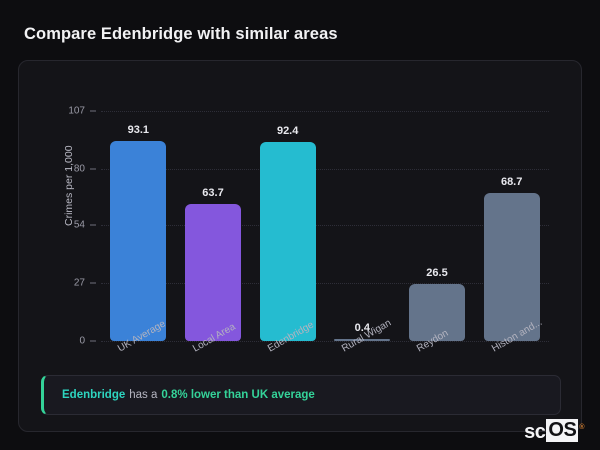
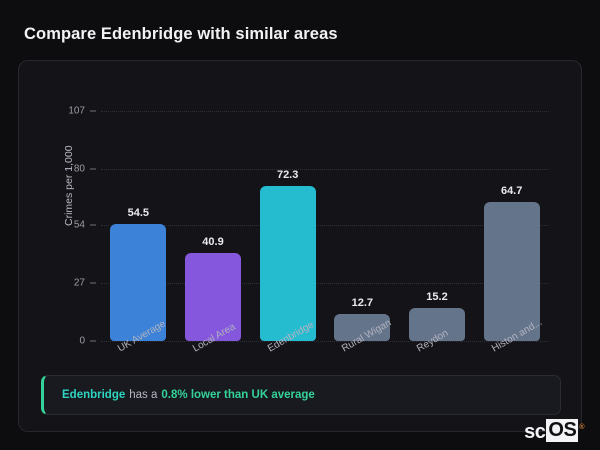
UK Average: 93.1 -> 54.5
Local Area: 63.7 -> 40.9
Edenbridge: 92.4 -> 72.3
Rural Wigan: 0.4 -> 12.7
Reydon: 26.5 -> 15.2
Histon and...: 68.7 -> 64.7
